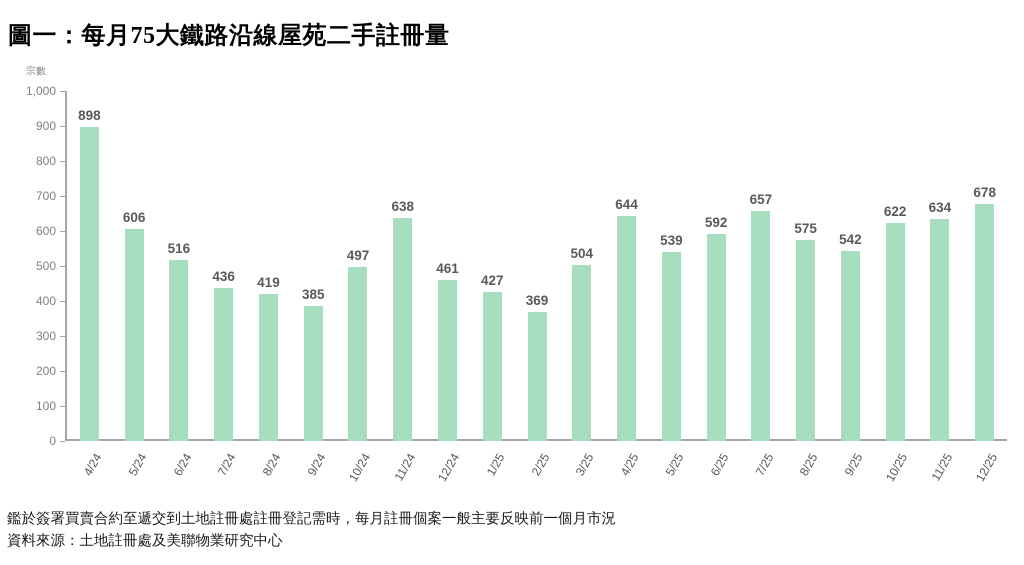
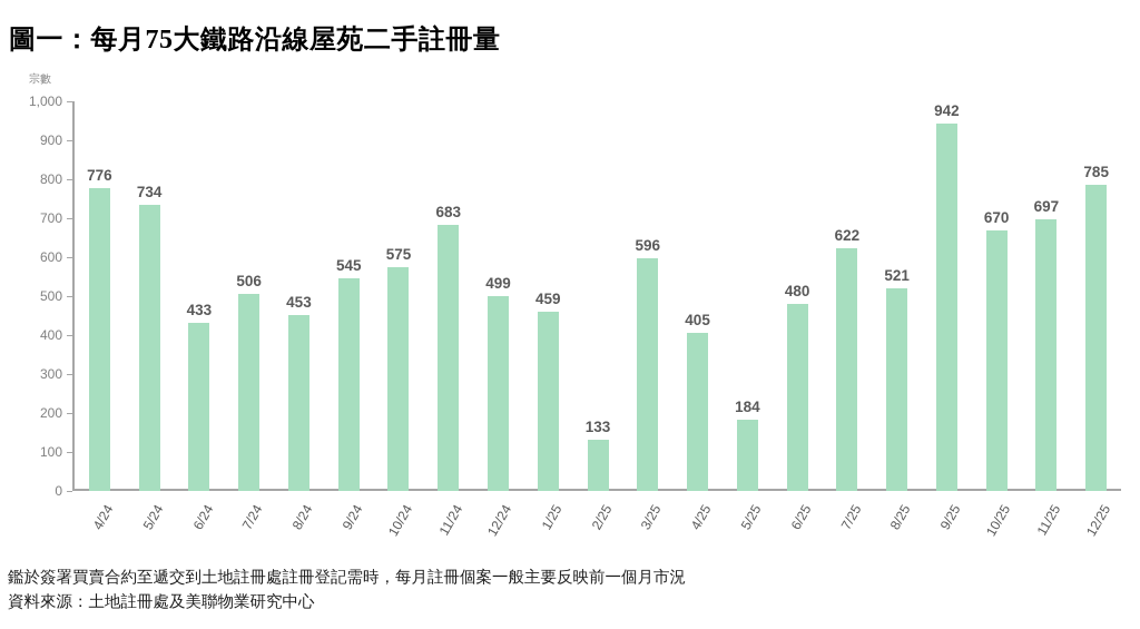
4/24: 898 -> 776
5/24: 606 -> 734
6/24: 516 -> 433
7/24: 436 -> 506
8/24: 419 -> 453
9/24: 385 -> 545
10/24: 497 -> 575
11/24: 638 -> 683
12/24: 461 -> 499
1/25: 427 -> 459
2/25: 369 -> 133
3/25: 504 -> 596
4/25: 644 -> 405
5/25: 539 -> 184
6/25: 592 -> 480
7/25: 657 -> 622
8/25: 575 -> 521
9/25: 542 -> 942
10/25: 622 -> 670
11/25: 634 -> 697
12/25: 678 -> 785
